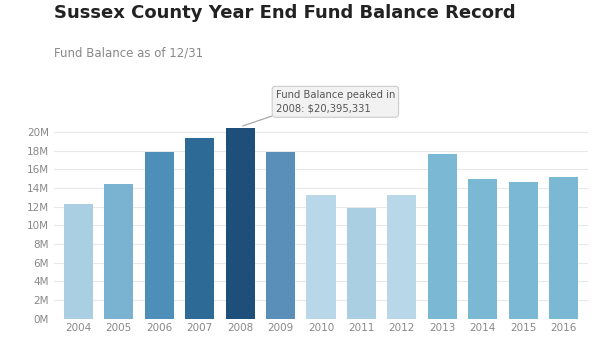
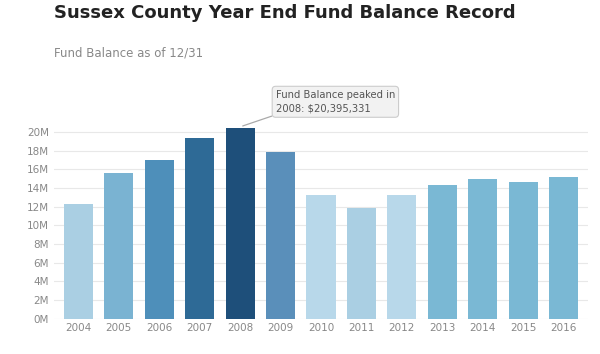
2005: 14.4M -> 15.6M
2006: 17.8M -> 17.0M
2013: 17.6M -> 14.3M
